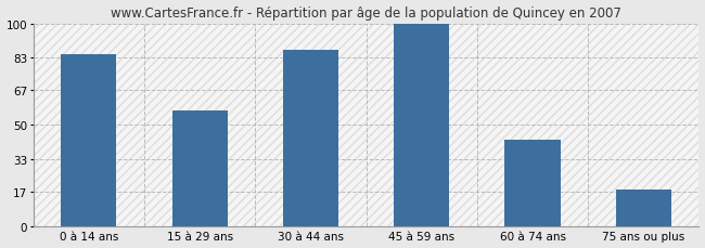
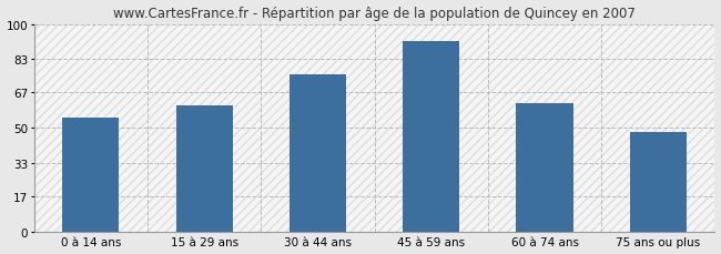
0 à 14 ans: 85 -> 55
15 à 29 ans: 57 -> 61
30 à 44 ans: 87 -> 76
45 à 59 ans: 100 -> 92
60 à 74 ans: 43 -> 62
75 ans ou plus: 18 -> 48
